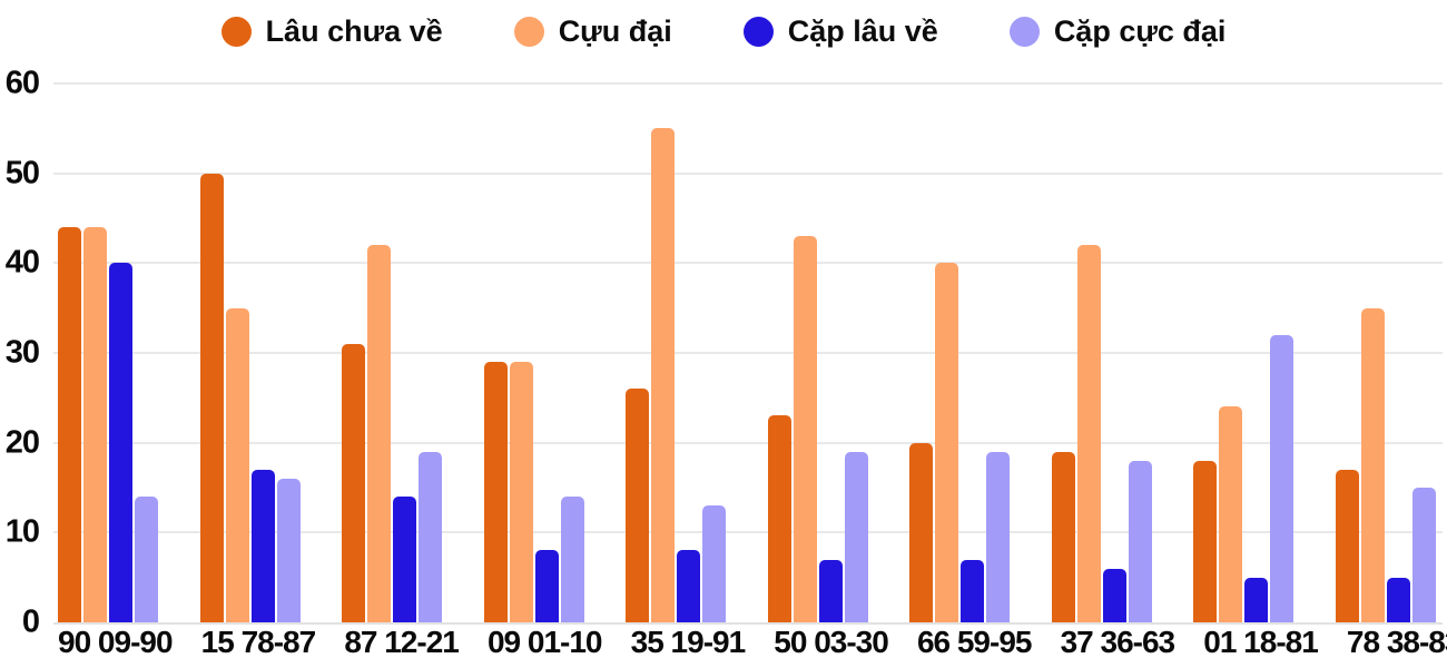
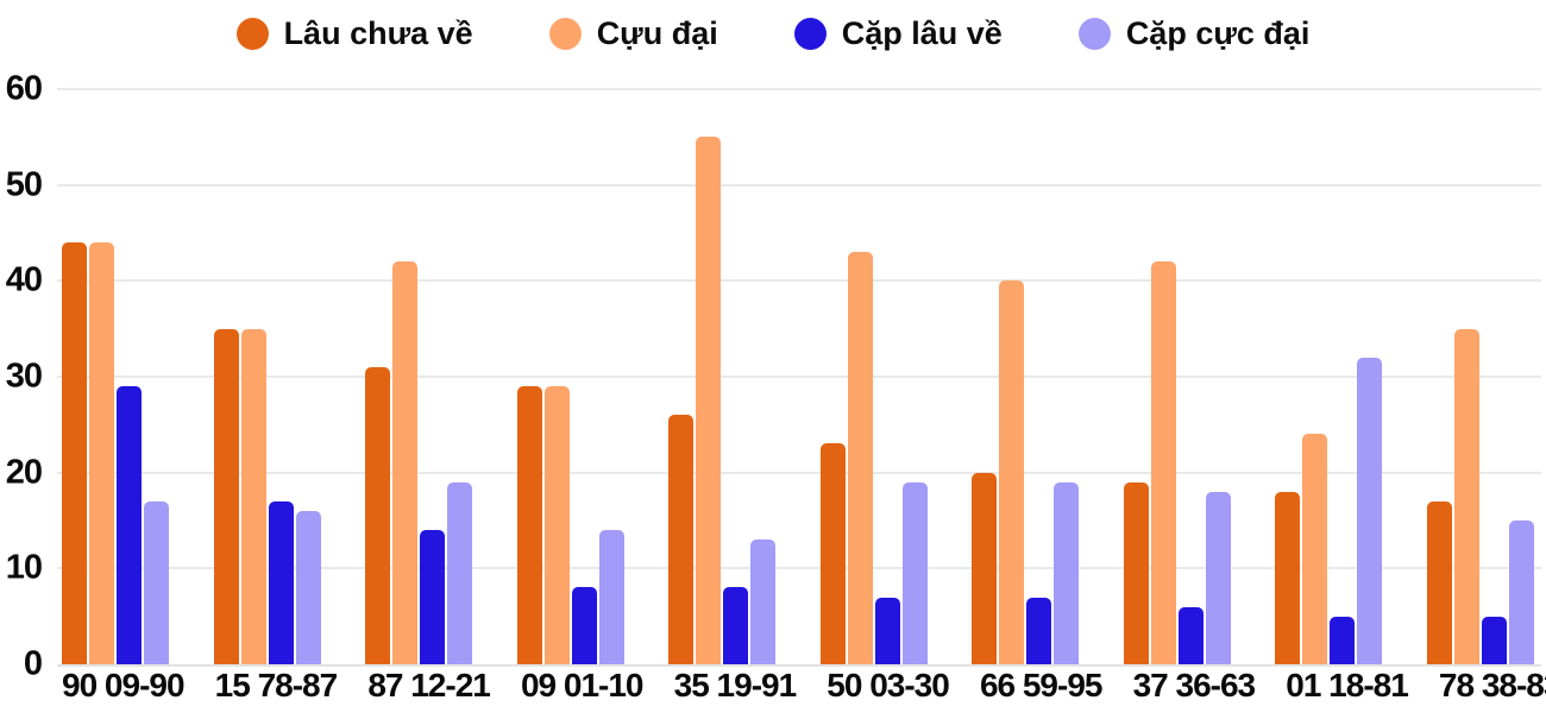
Cặp lâu về/90 09-90: 40 -> 29
Cặp cực đại/90 09-90: 14 -> 17
Lâu chưa về/15 78-87: 50 -> 35
